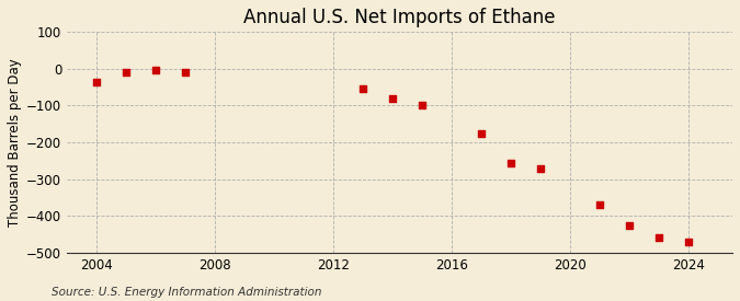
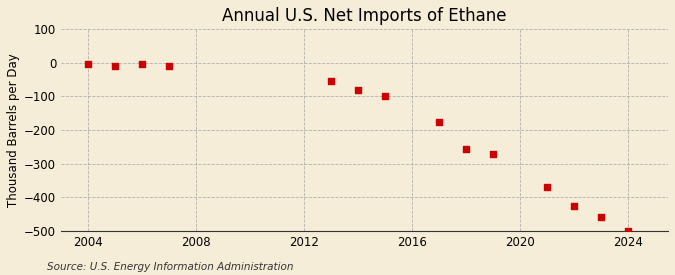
2004: -35 -> -2
2024: -470 -> -500
